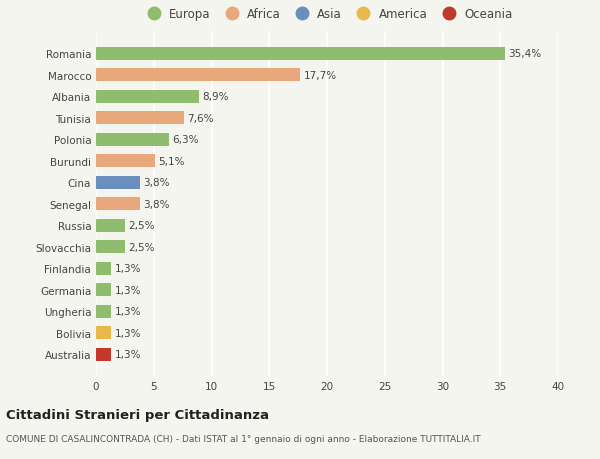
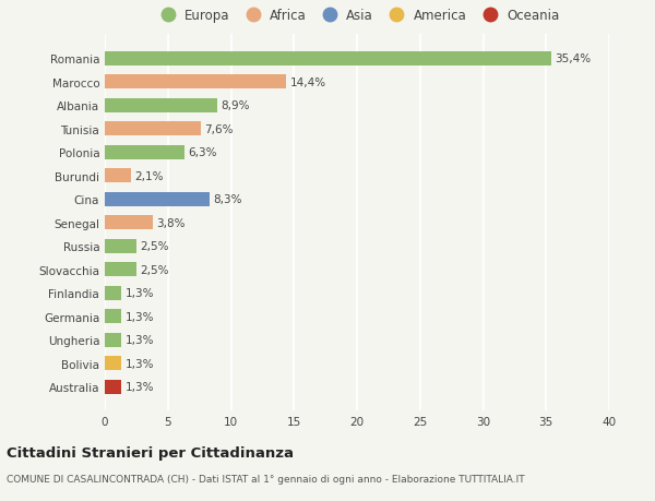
Marocco: 17,7% -> 14,4%
Burundi: 5,1% -> 2,1%
Cina: 3,8% -> 8,3%
